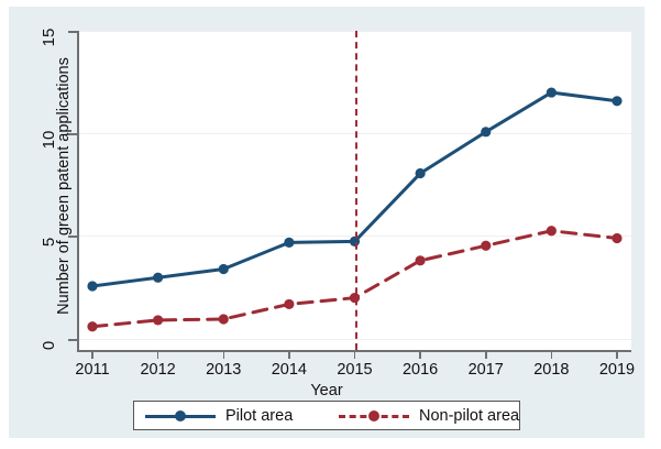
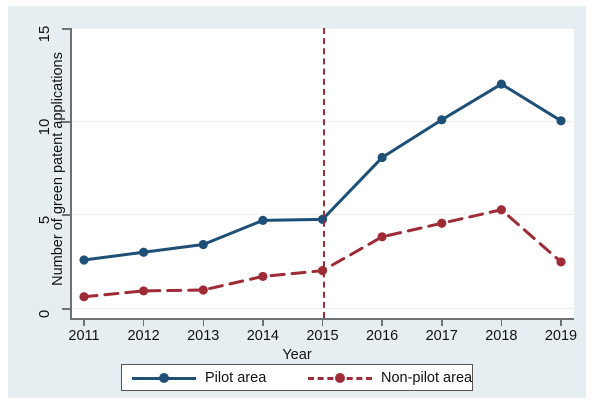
Pilot area/2019: 11.7 -> 10.2
Non-pilot area/2019: 5.2 -> 2.9
